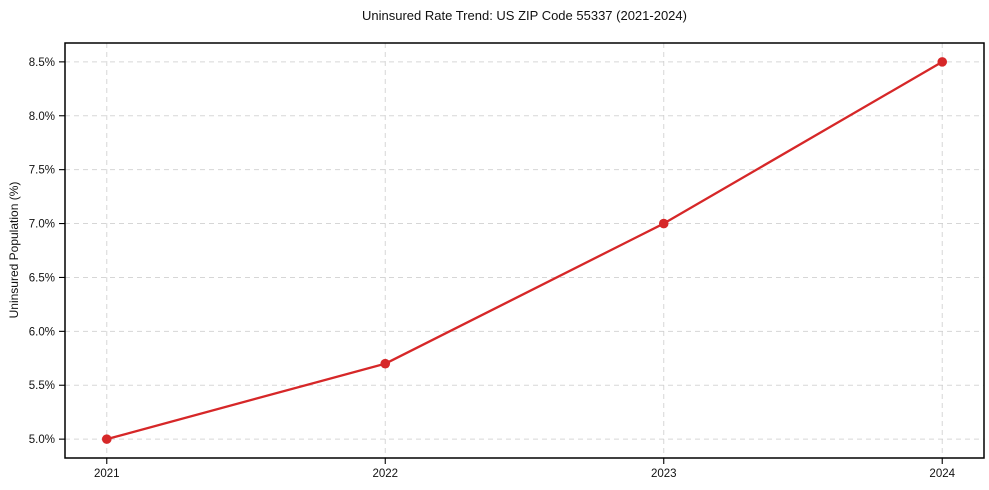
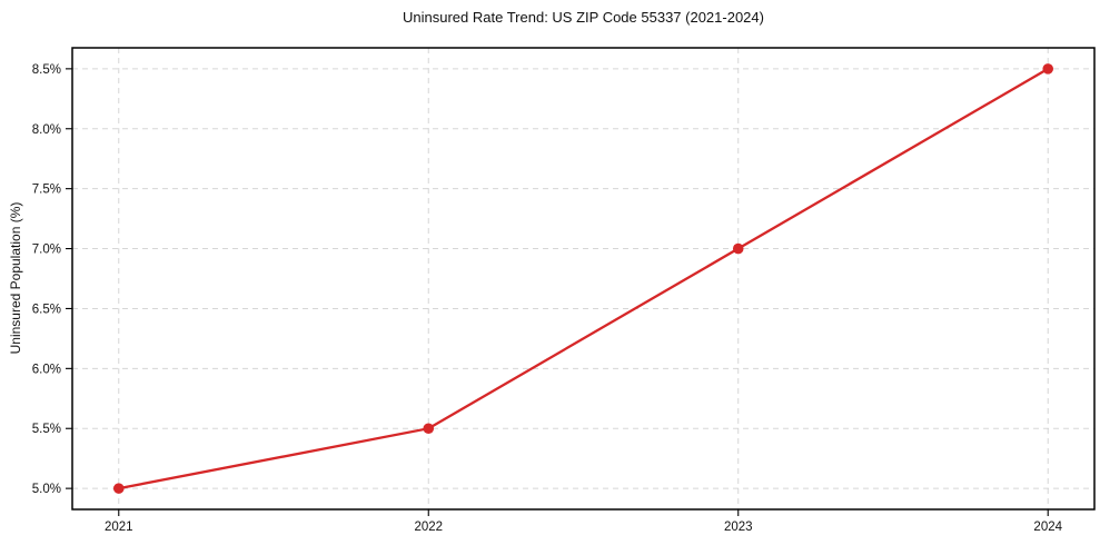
2022: 5.7% -> 5.5%
